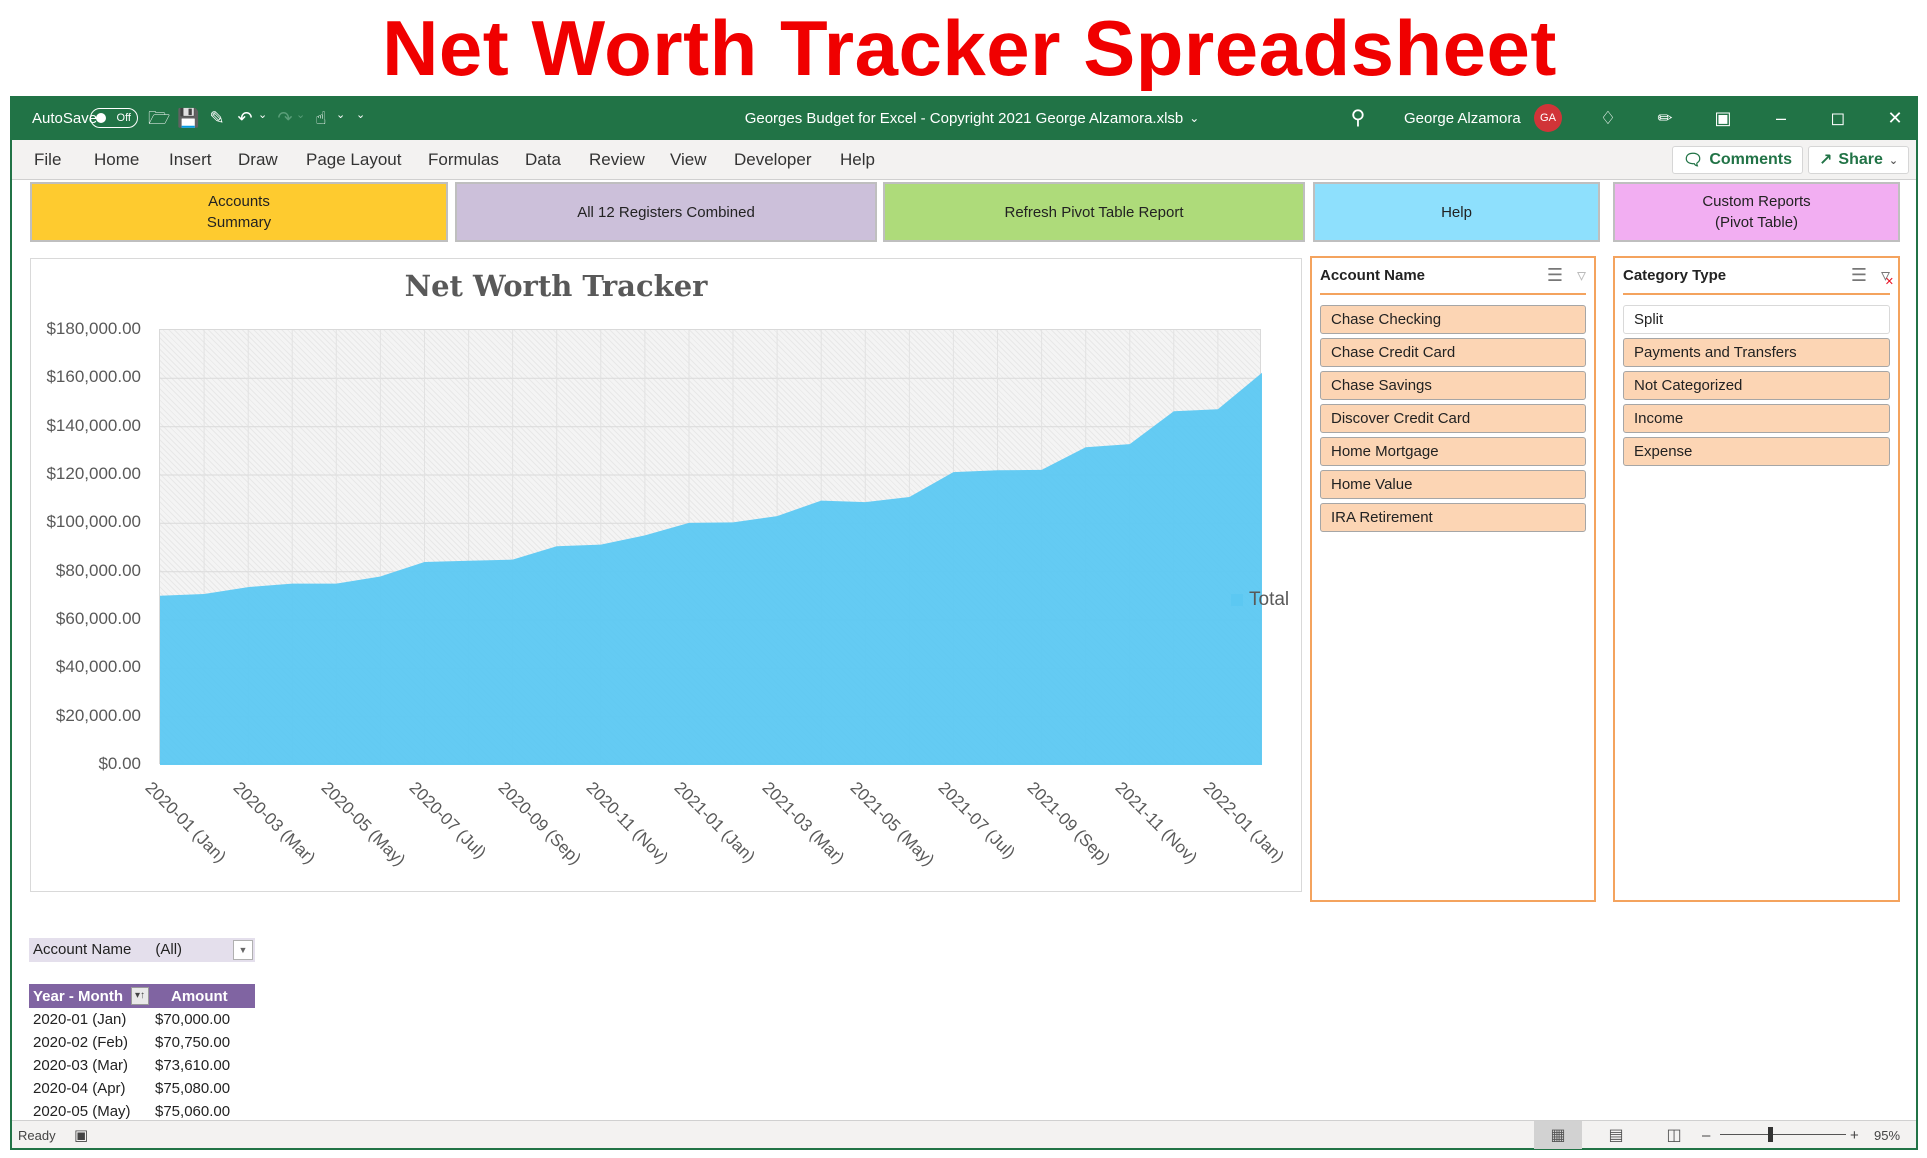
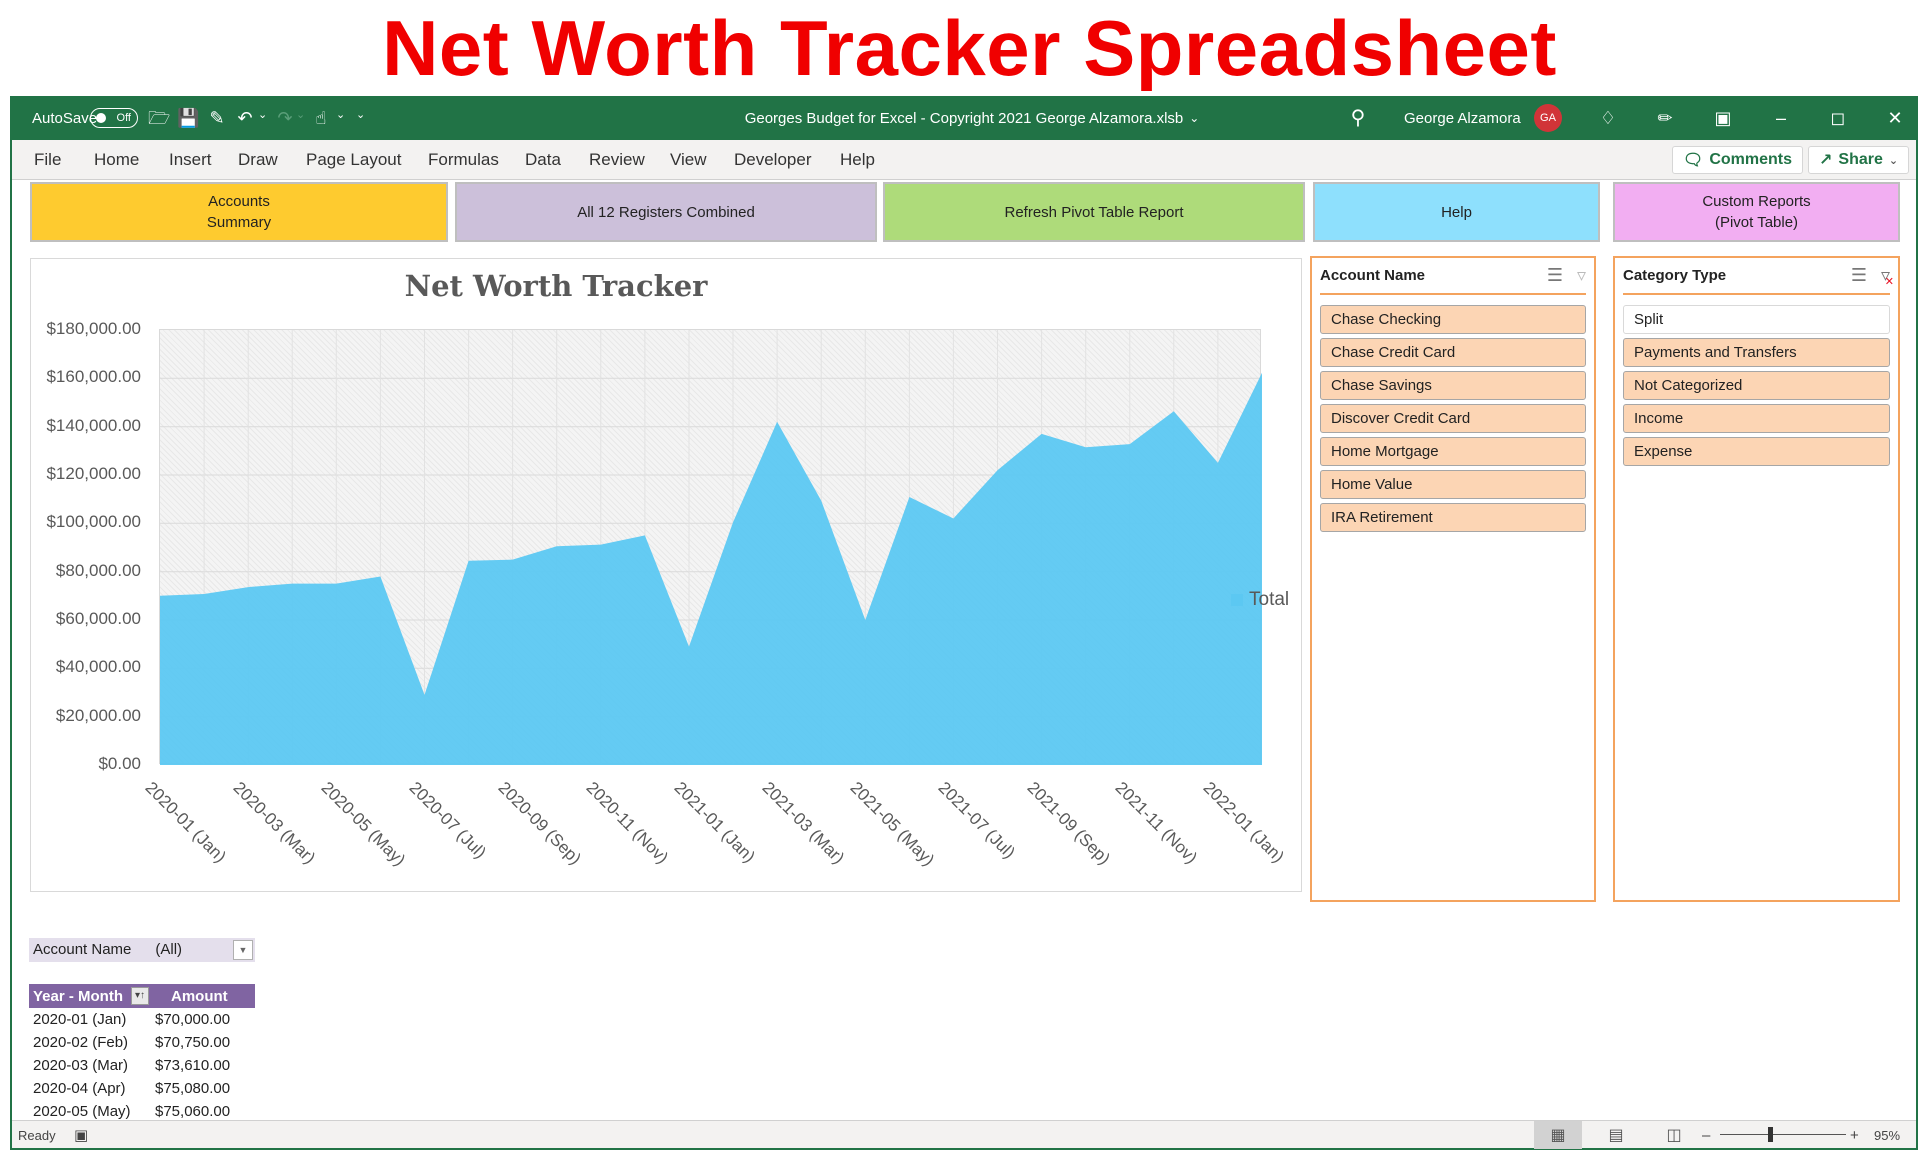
2020-07 (Jul): $84000 -> $29000
2021-01 (Jan): $100000 -> $49000
2021-03 (Mar): $103000 -> $142000
2021-05 (May): $109000 -> $60000
2021-07 (Jul): $121000 -> $102000
2021-09 (Sep): $122000 -> $137000
2022-01 (Jan): $147000 -> $125000
